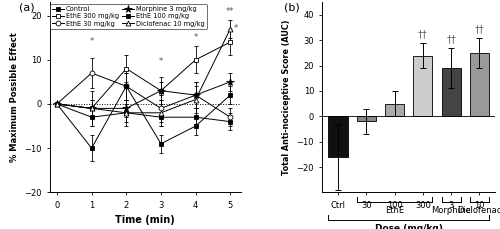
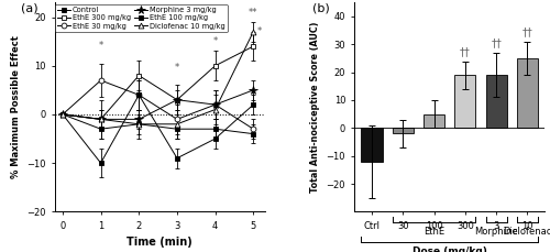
Ctrl: -16 -> -12
300: 24 -> 19
